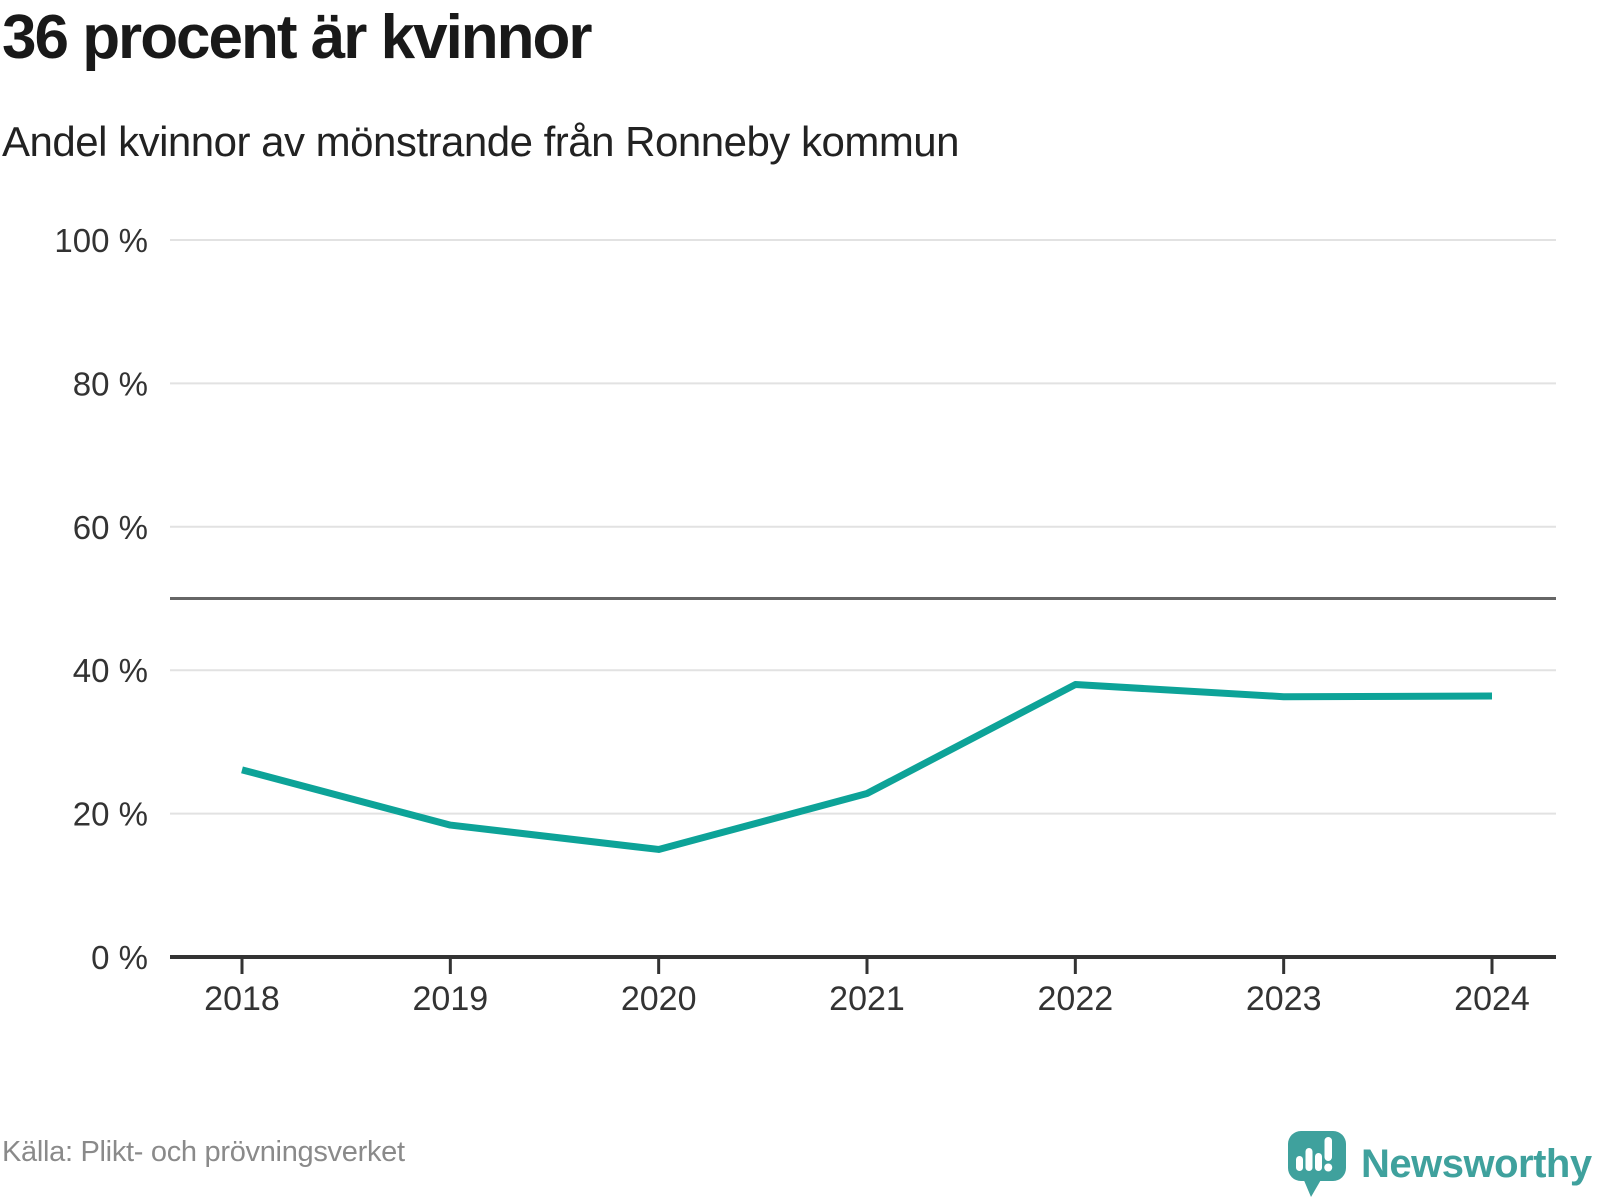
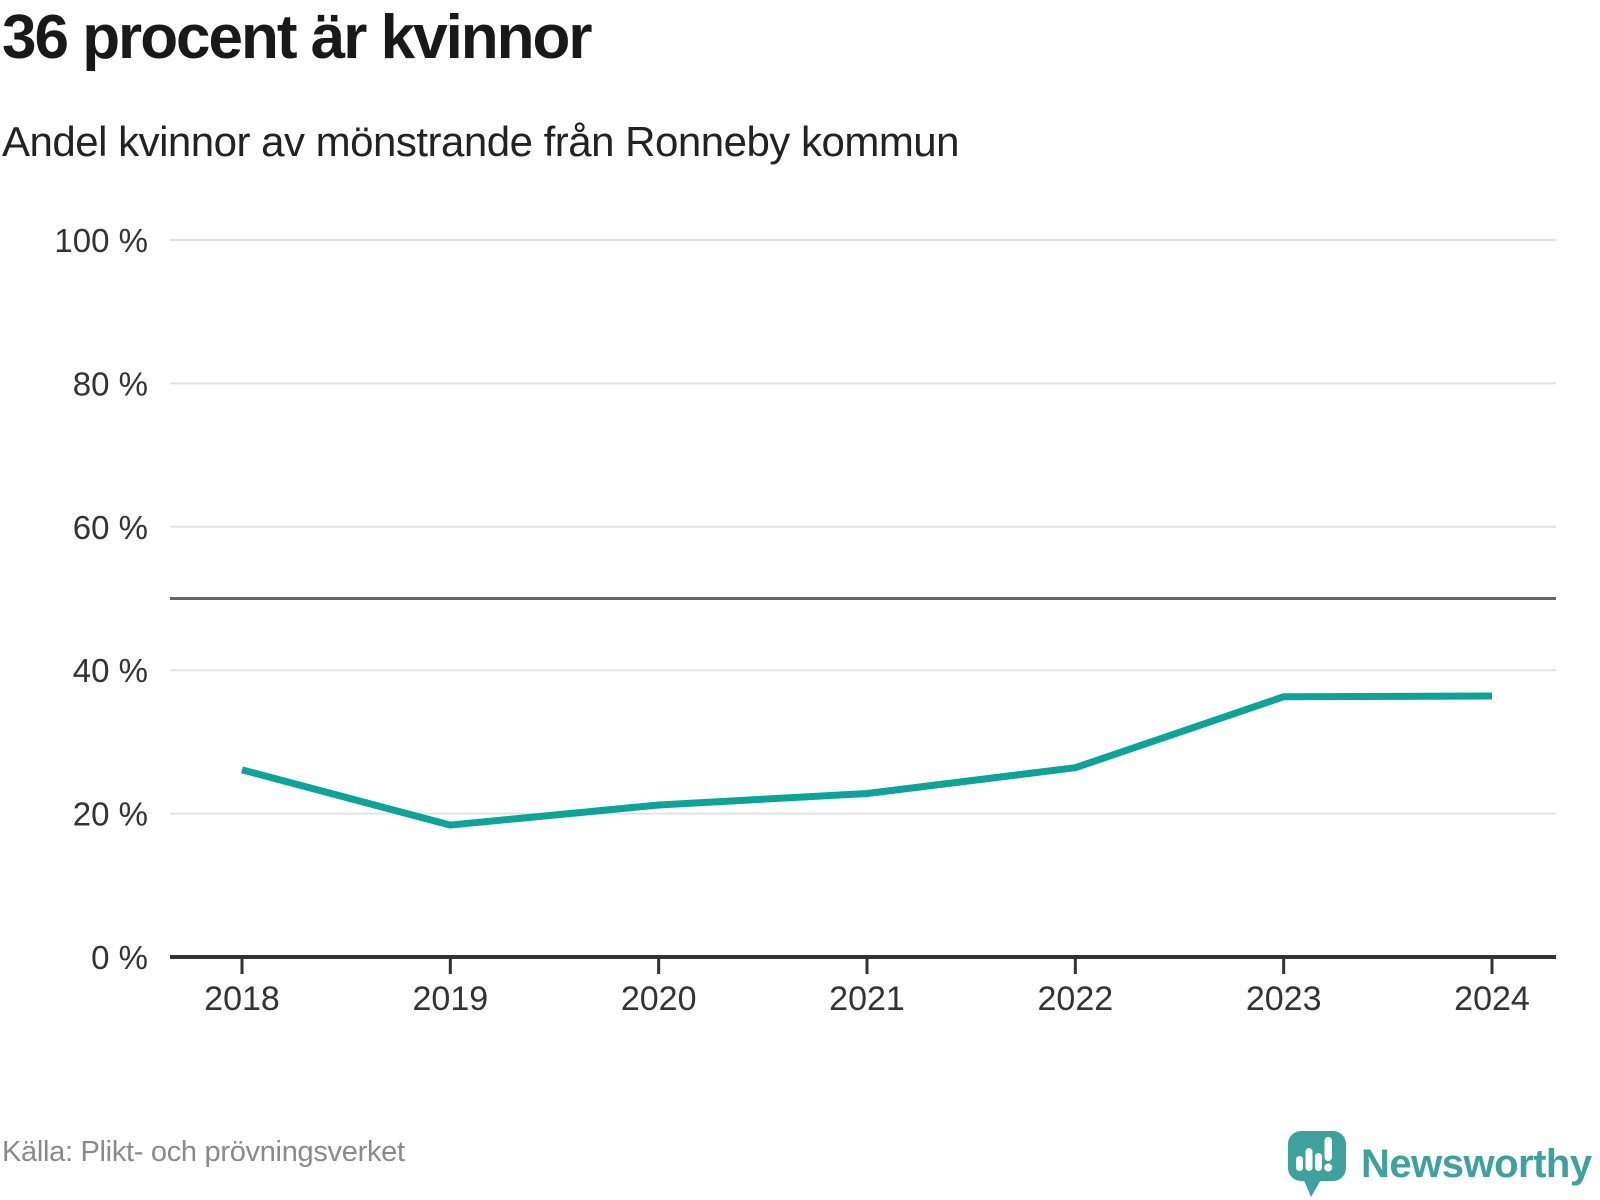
2020: 15% -> 21%
2022: 38% -> 26%
